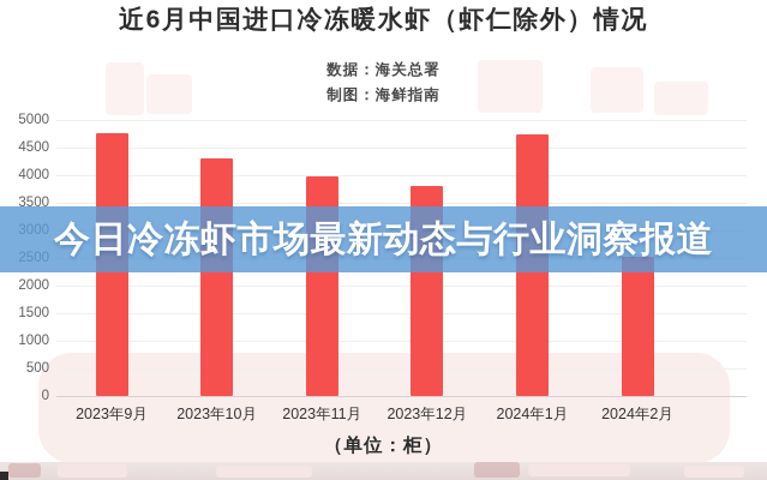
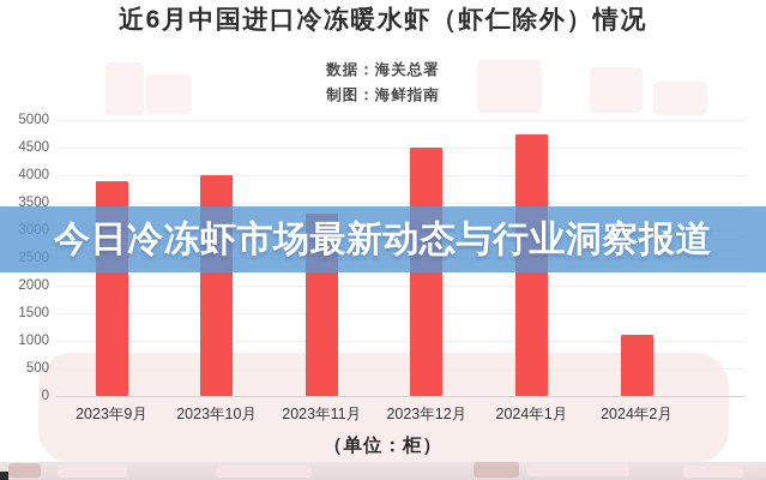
2023年9月: 4800 -> 3900
2023年10月: 4300 -> 4000
2023年11月: 4000 -> 3300
2023年12月: 3800 -> 4500
2024年2月: 2500 -> 1100
